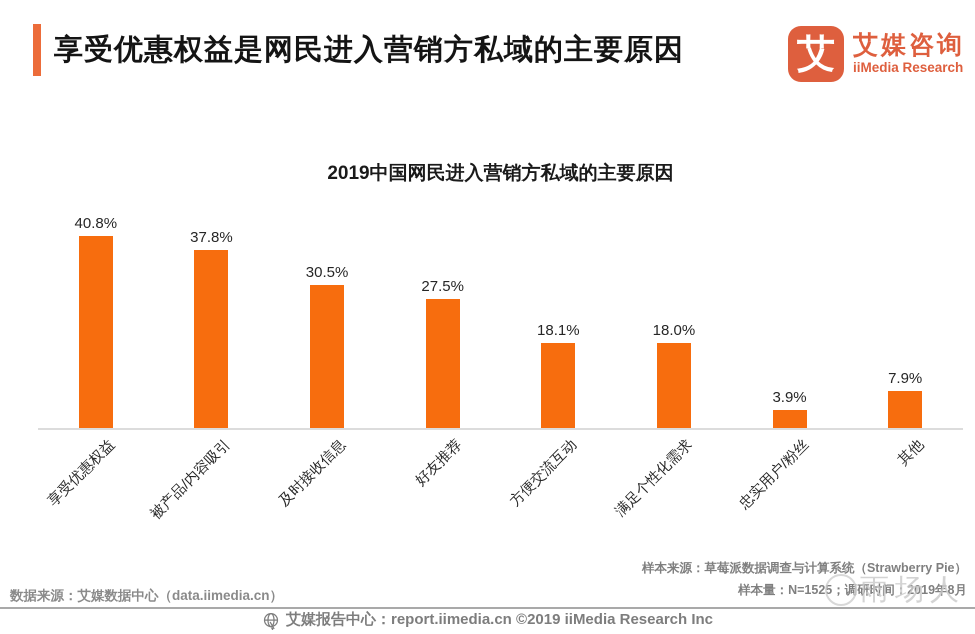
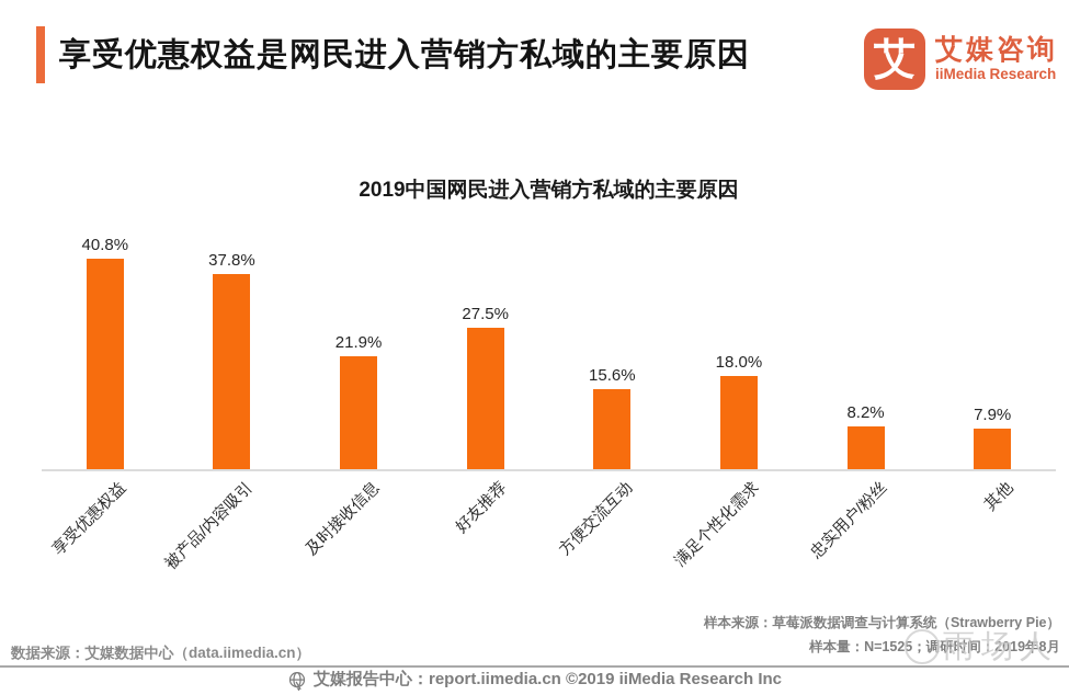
及时接收信息: 30.5% -> 21.9%
方便交流互动: 18.1% -> 15.6%
忠实用户/粉丝: 3.9% -> 8.2%
